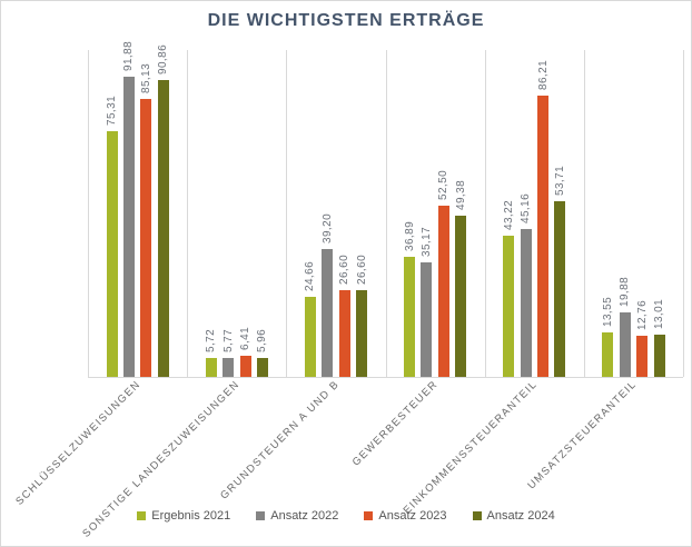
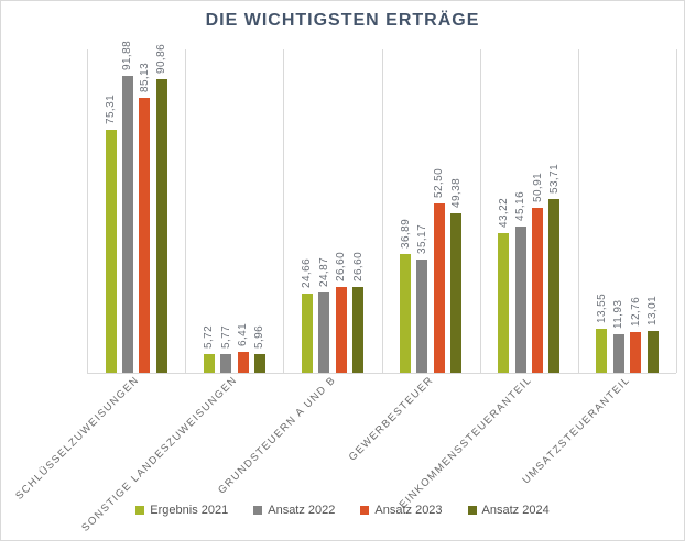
Ansatz 2022/GRUNDSTEUERN A UND B: 39,20 -> 24,87
Ansatz 2023/EINKOMMENSSTEUERANTEIL: 86,21 -> 50,91
Ansatz 2022/UMSATZSTEUERANTEIL: 19,88 -> 11,93
